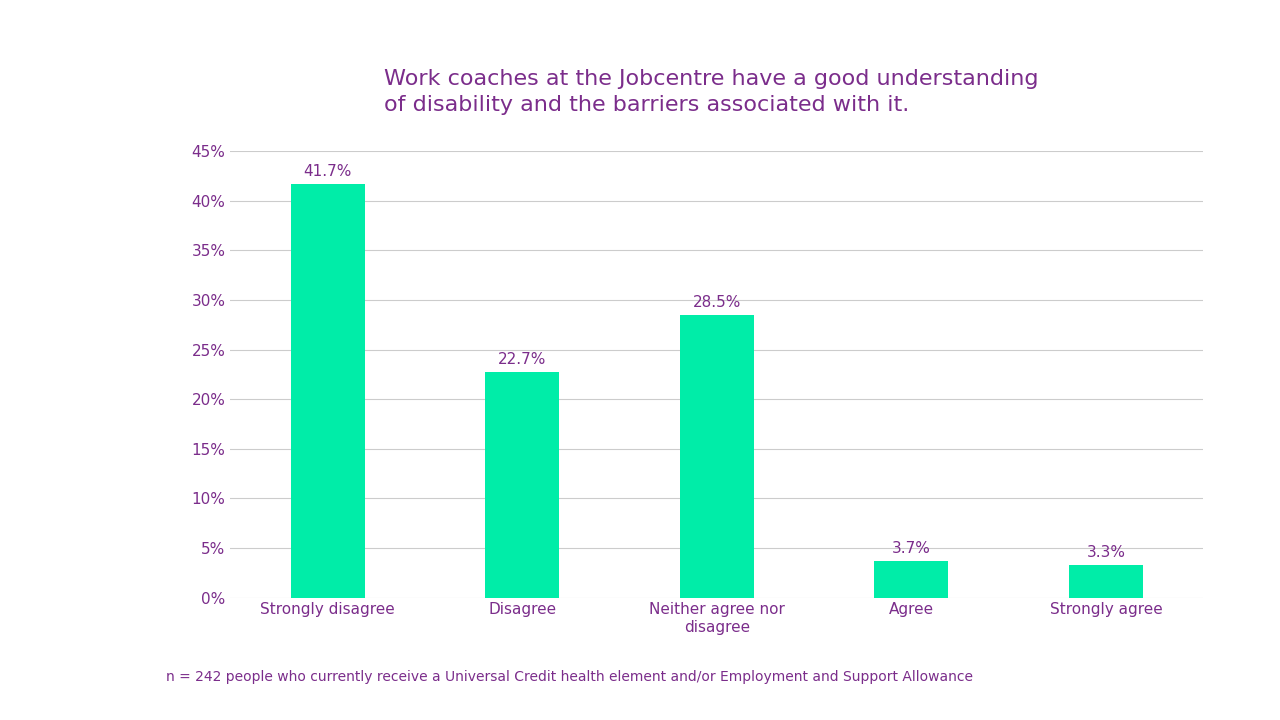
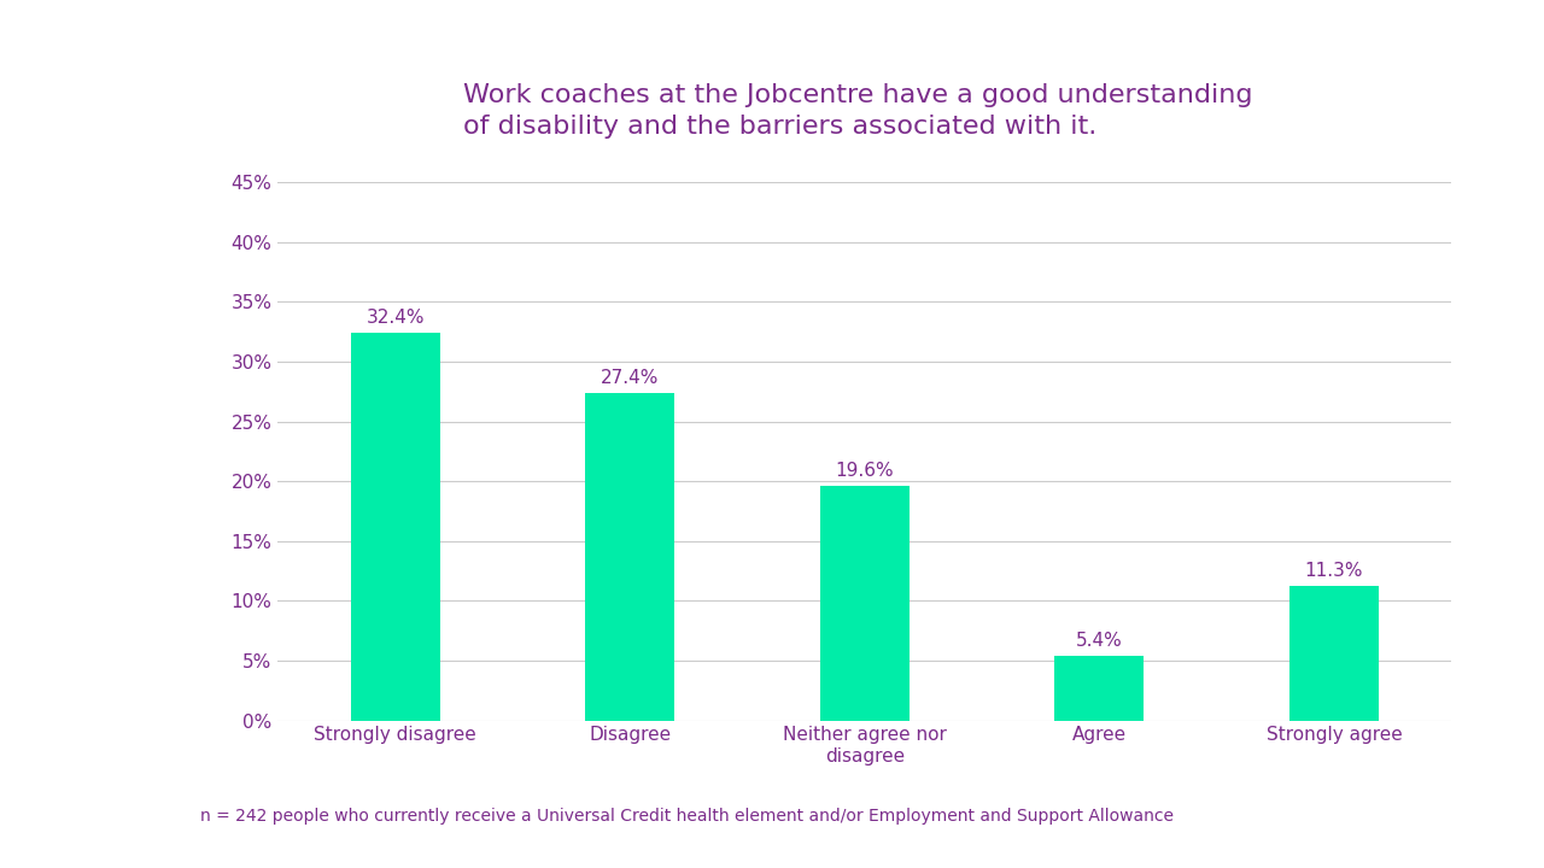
Strongly disagree: 41.7% -> 32.4%
Disagree: 22.7% -> 27.4%
Neither agree nor disagree: 28.5% -> 19.6%
Agree: 3.7% -> 5.4%
Strongly agree: 3.3% -> 11.3%
